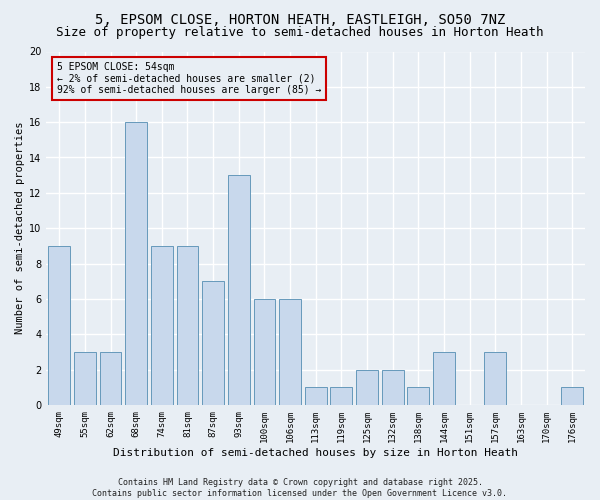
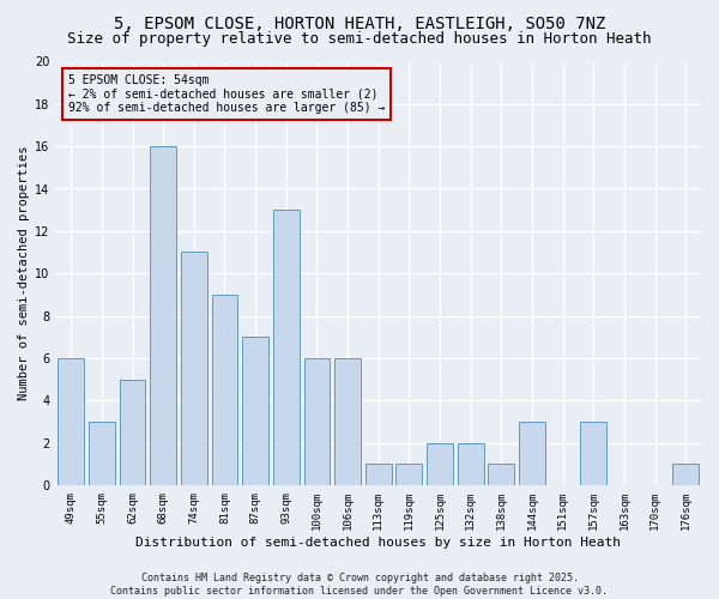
49sqm: 9 -> 6
62sqm: 3 -> 5
74sqm: 9 -> 11
